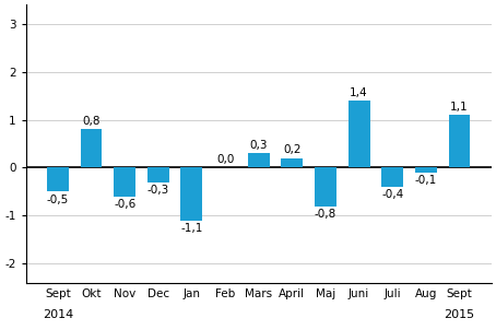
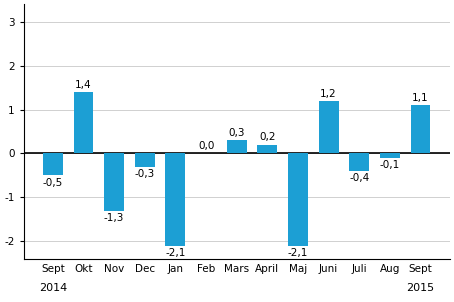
Okt: 0,8 -> 1,4
Nov: -0,6 -> -1,3
Jan: -1,1 -> -2,1
Maj: -0,8 -> -2,1
Juni: 1,4 -> 1,2
